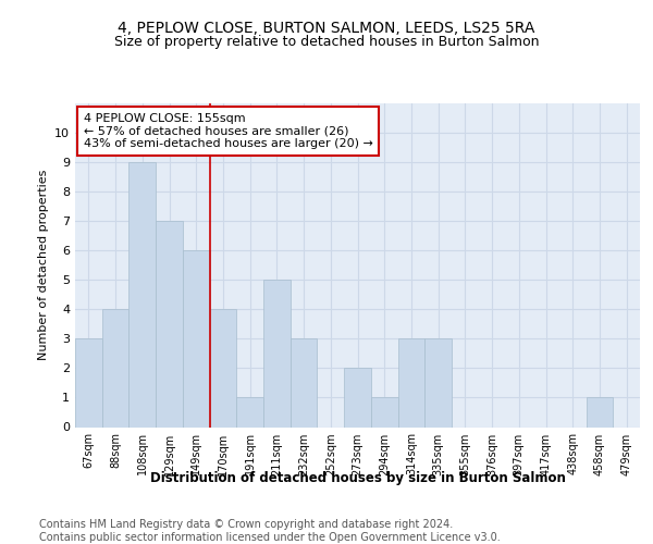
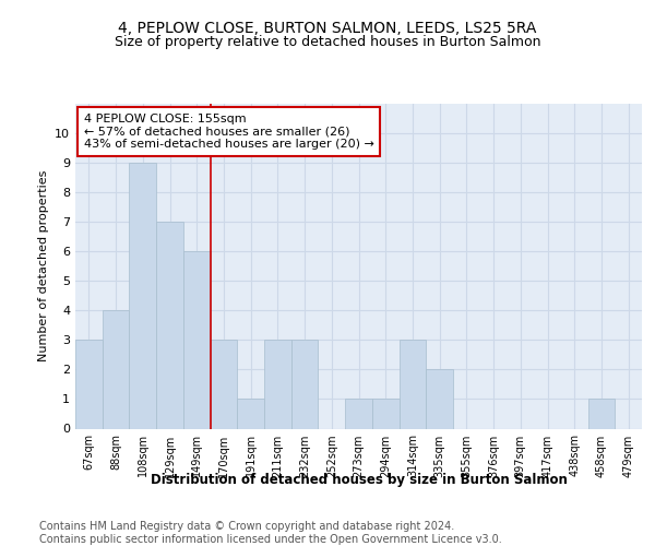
170sqm: 4 -> 3
211sqm: 5 -> 3
273sqm: 2 -> 1
335sqm: 3 -> 2
